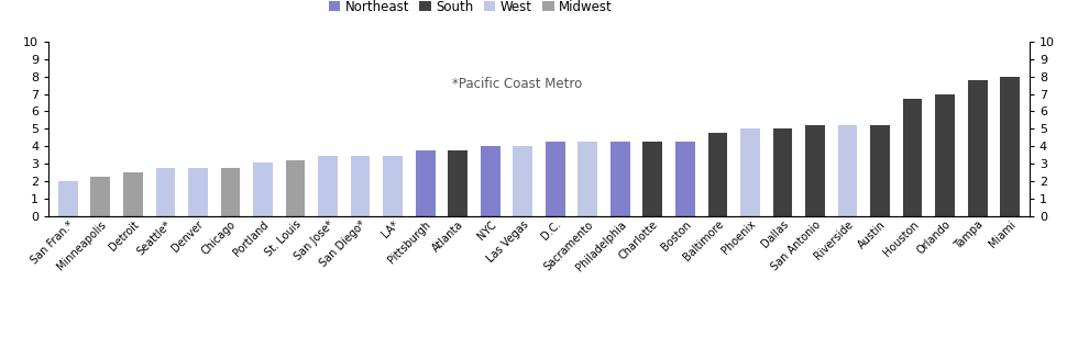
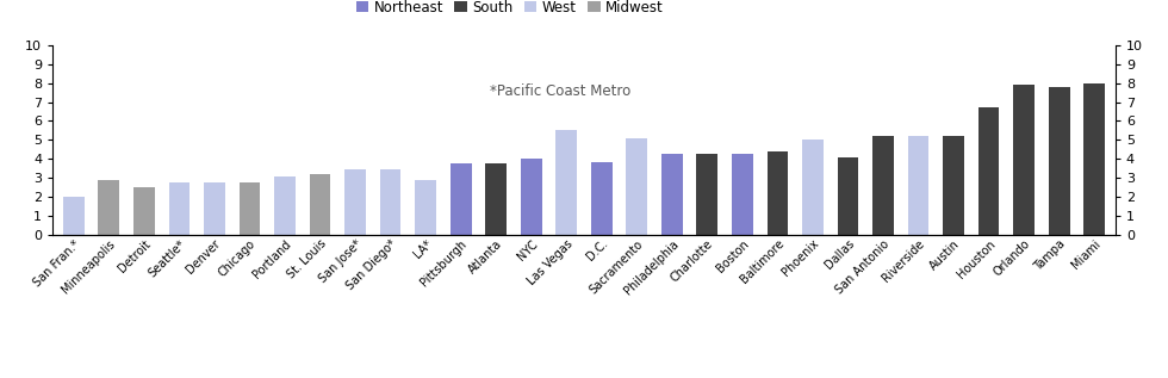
Minneapolis: 2.2 -> 2.9
LA*: 3.5 -> 2.9
Las Vegas: 4.0 -> 5.5
D.C.: 4.2 -> 3.8
Sacramento: 4.2 -> 5.1
Baltimore: 4.8 -> 4.4
Dallas: 5.0 -> 4.1
Orlando: 7.0 -> 7.9
